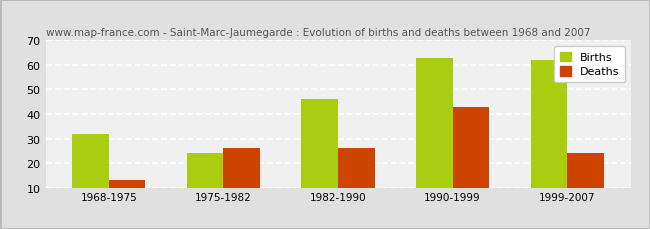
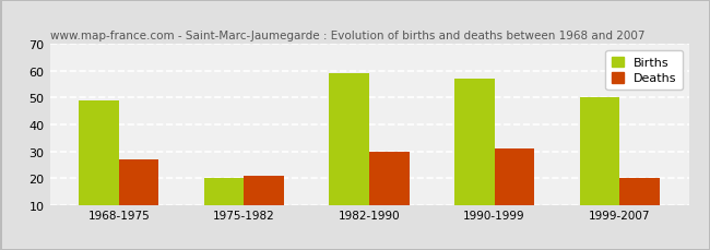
Births/1968-1975: 32 -> 49
Deaths/1968-1975: 13 -> 27
Births/1975-1982: 24 -> 20
Deaths/1975-1982: 26 -> 21
Births/1982-1990: 46 -> 59
Deaths/1982-1990: 26 -> 30
Births/1990-1999: 63 -> 57
Deaths/1990-1999: 43 -> 31
Births/1999-2007: 62 -> 50
Deaths/1999-2007: 24 -> 20
